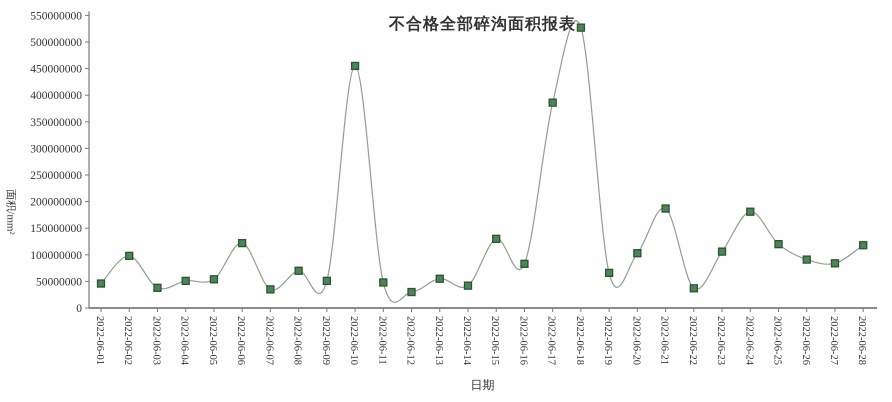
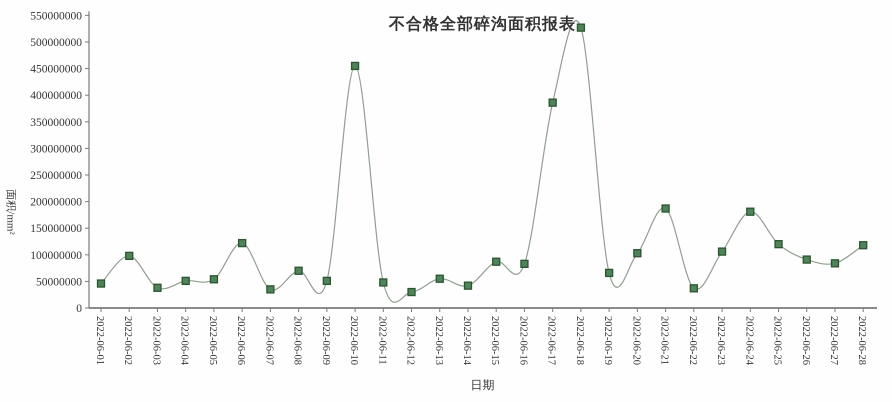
2022-06-15: 130000000 -> 90000000
